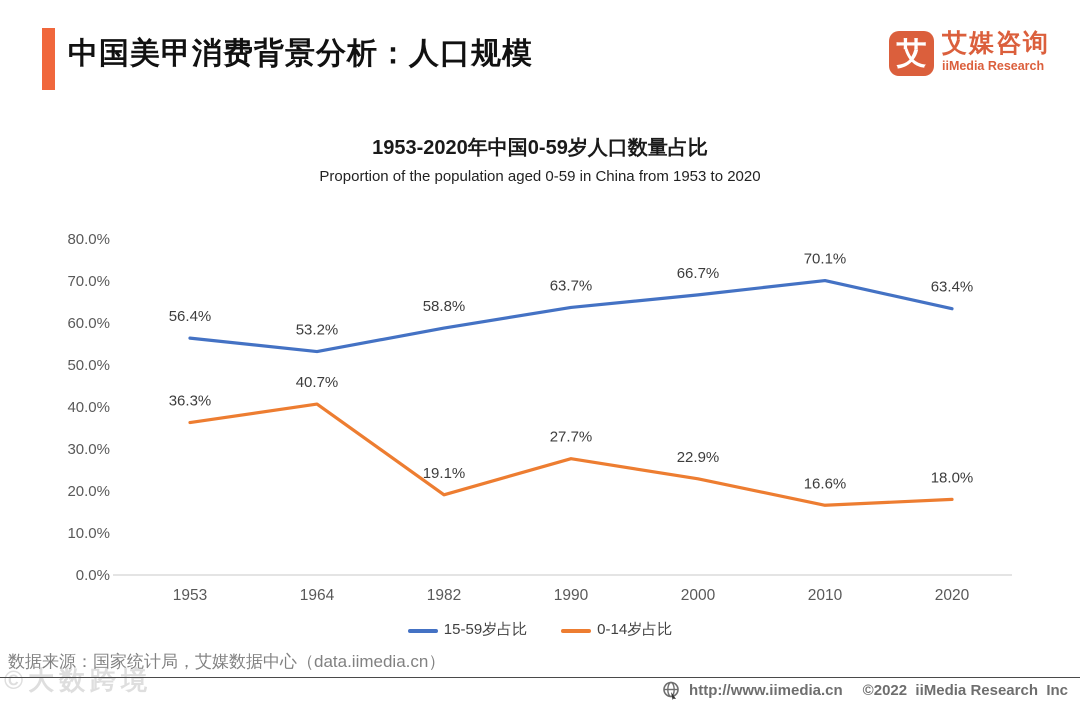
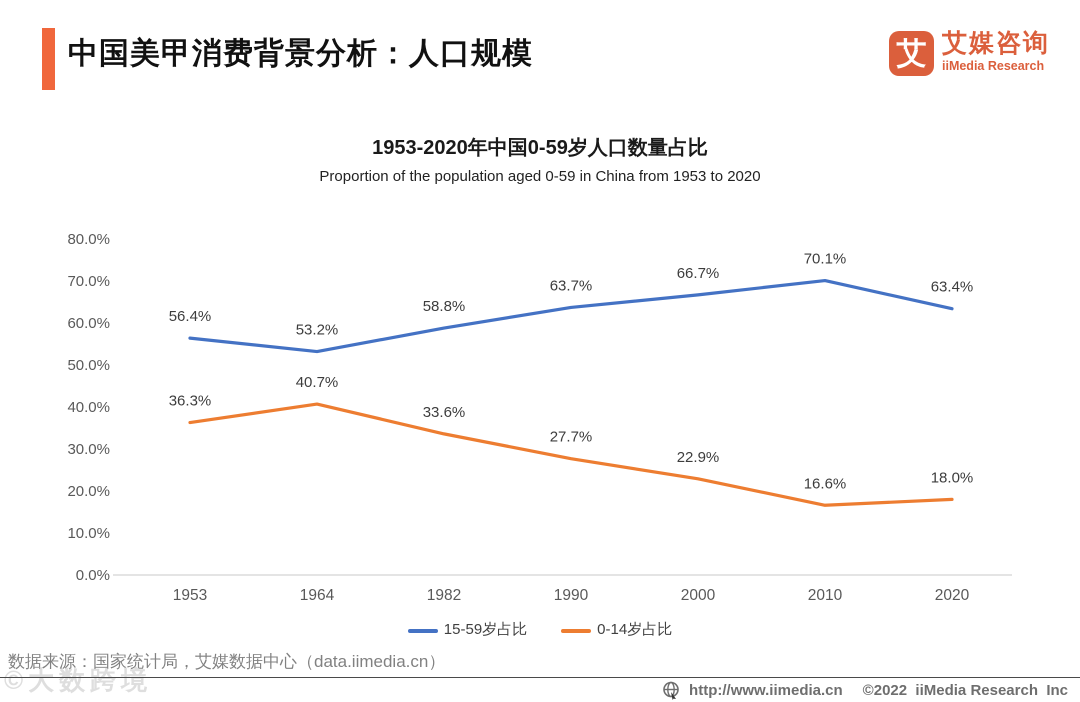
0-14岁占比/1982: 19.1% -> 33.6%
